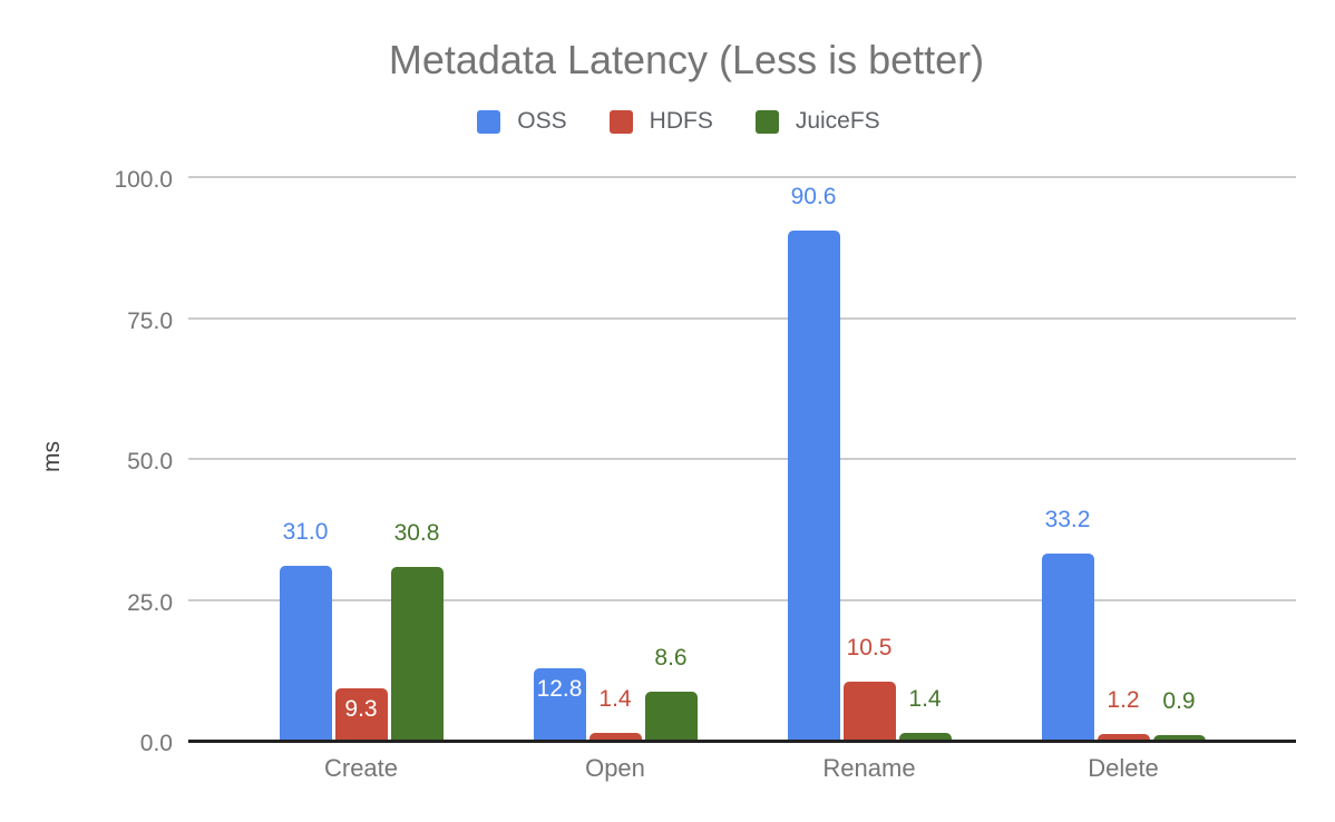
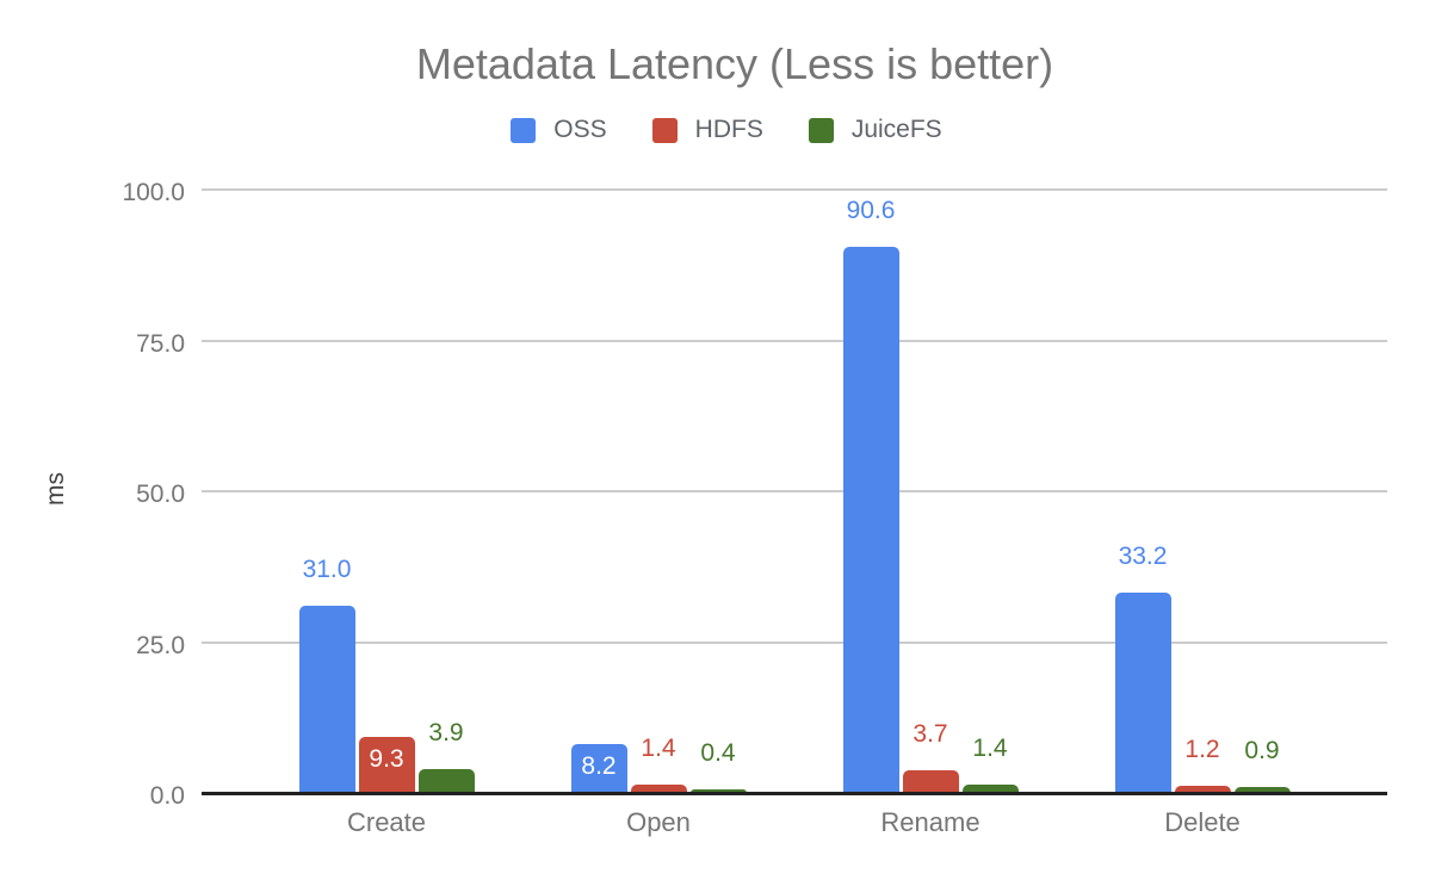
JuiceFS/Create: 30.8 -> 3.9
OSS/Open: 12.8 -> 8.2
JuiceFS/Open: 8.6 -> 0.4
HDFS/Rename: 10.5 -> 3.7
